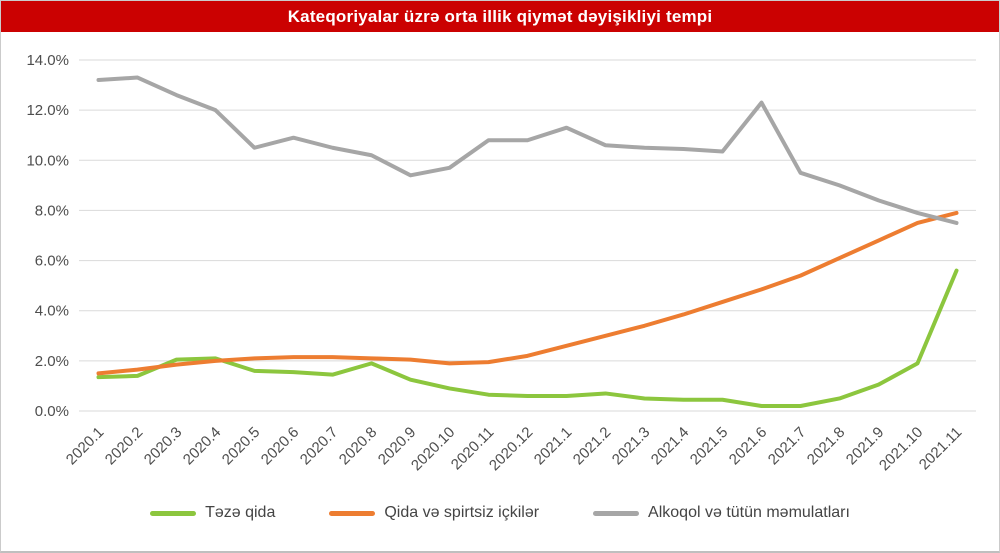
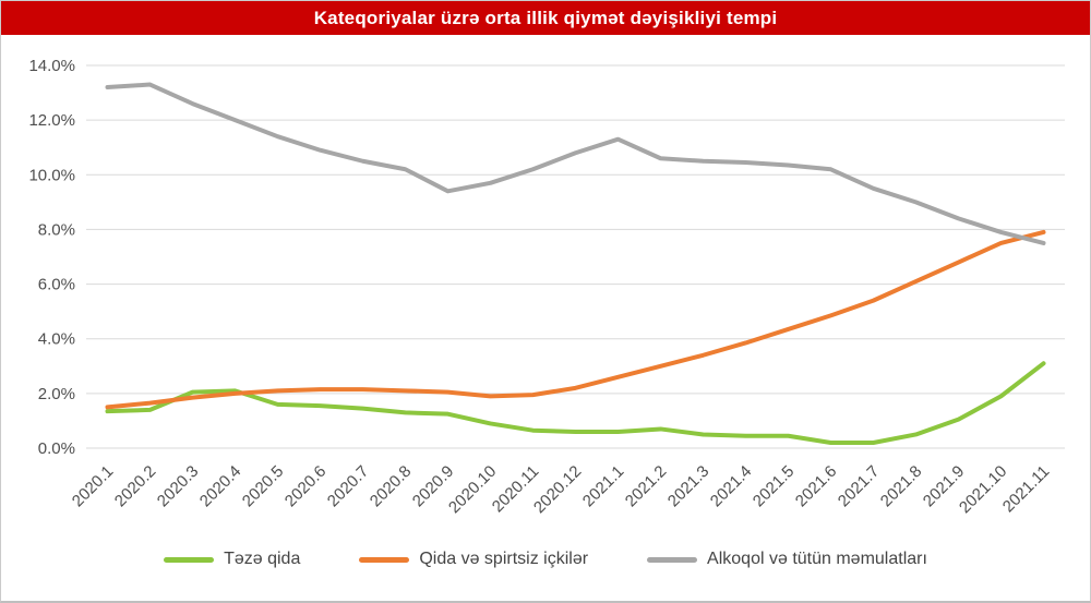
Alkoqol və tütün məmulatları/2020.5: 10.5% -> 11.4%
Təzə qida/2020.8: 1.9% -> 1.3%
Alkoqol və tütün məmulatları/2020.11: 10.8% -> 10.2%
Alkoqol və tütün məmulatları/2021.6: 12.3% -> 10.2%
Təzə qida/2021.11: 5.6% -> 3.1%
